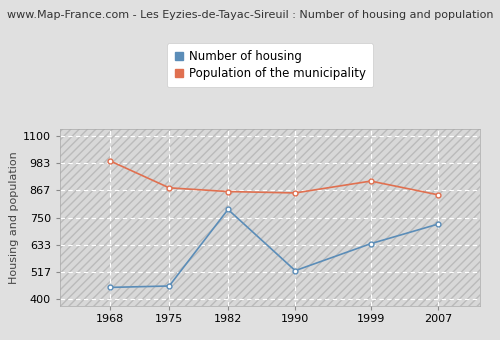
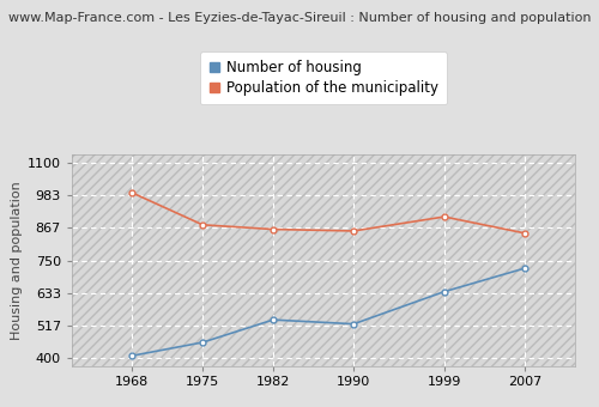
Number of housing/1968: 450 -> 408
Number of housing/1982: 785 -> 537
